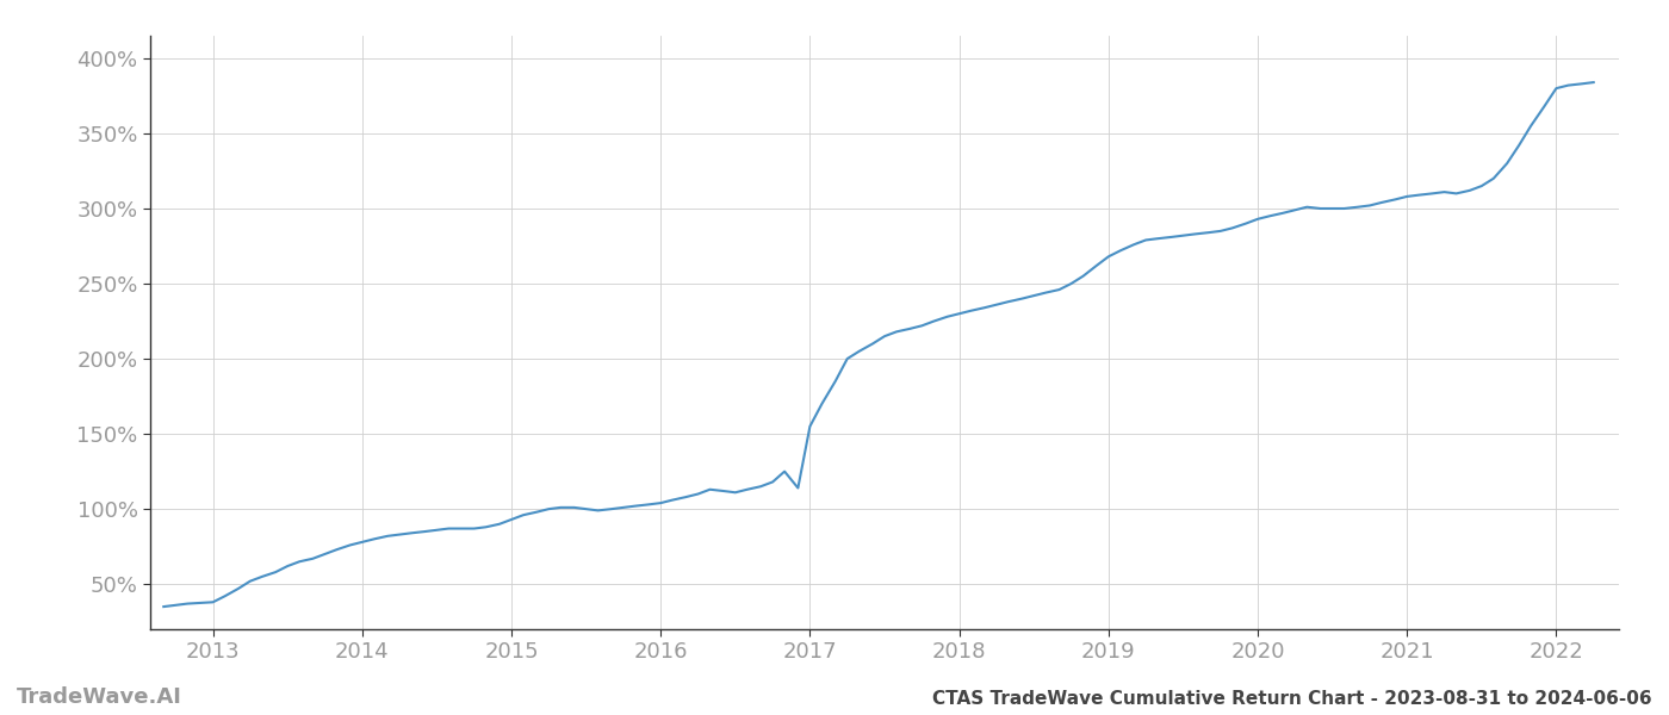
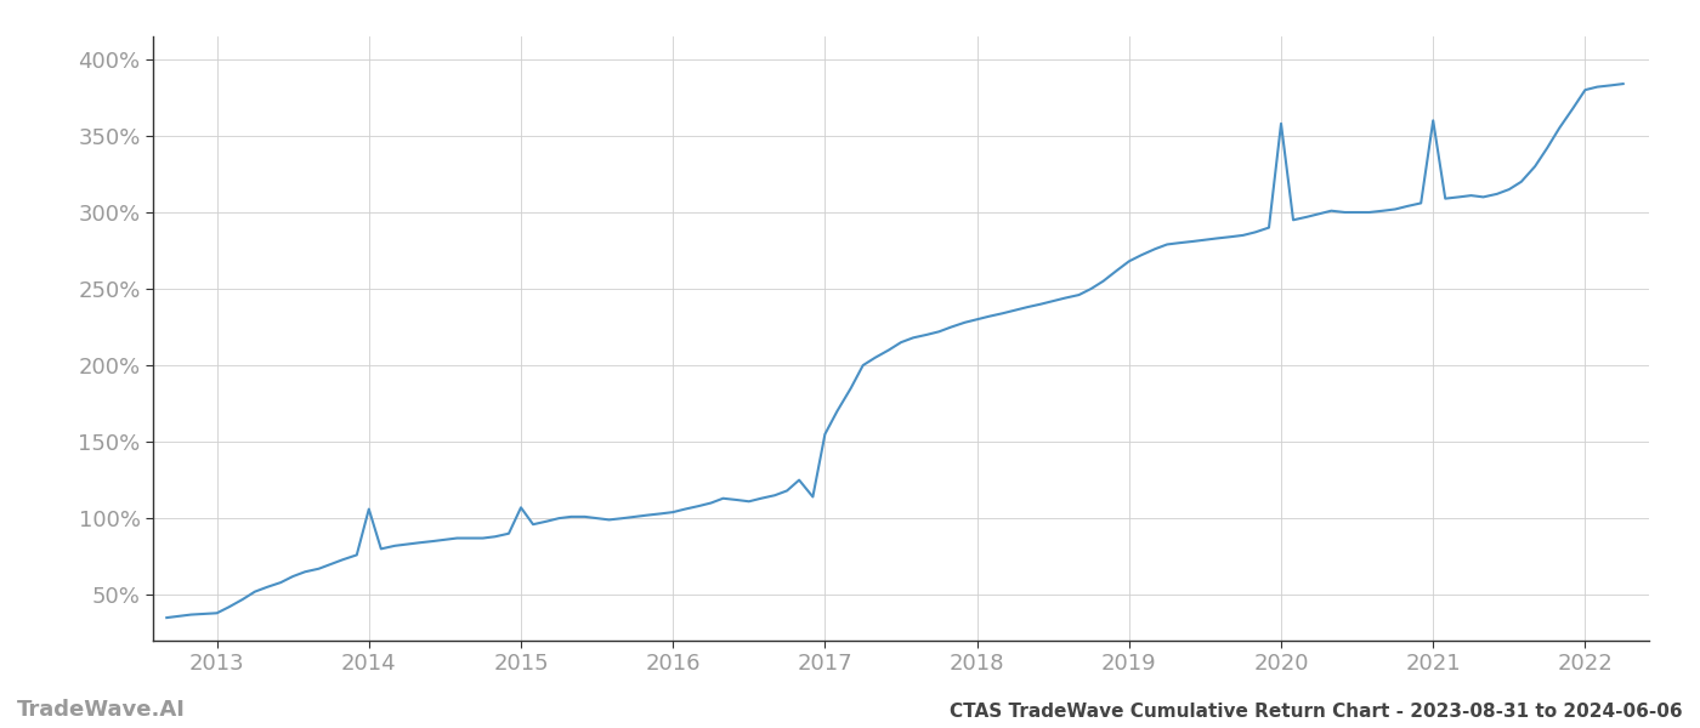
2014: 78% -> 106%
2015: 93% -> 107%
2020: 293% -> 358%
2021: 308% -> 360%
